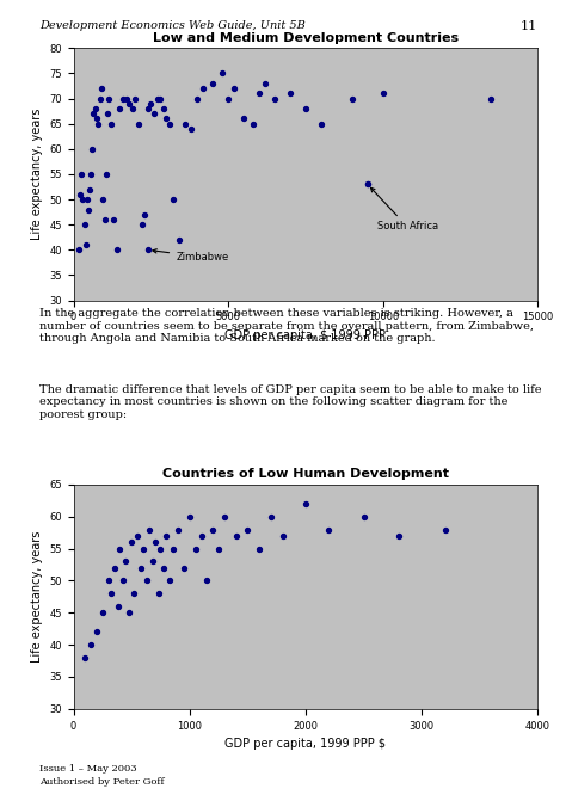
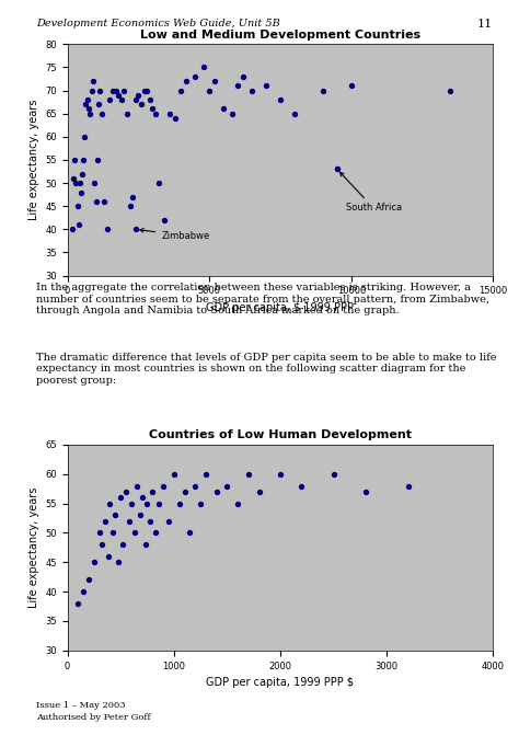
Countries of Low Human Development/2000: 62 -> 60
